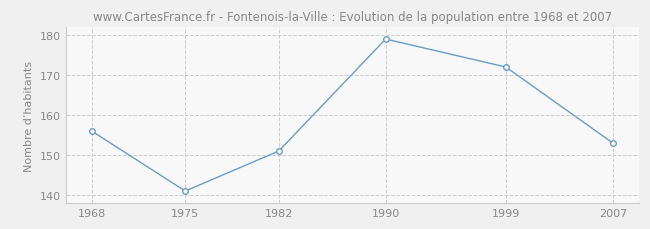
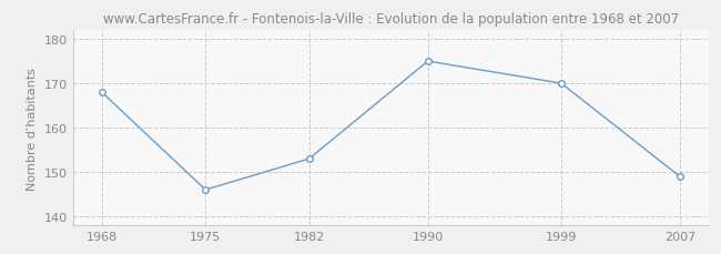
1968: 156 -> 168
1975: 141 -> 146
1982: 151 -> 153
1990: 179 -> 175
1999: 172 -> 170
2007: 153 -> 149
